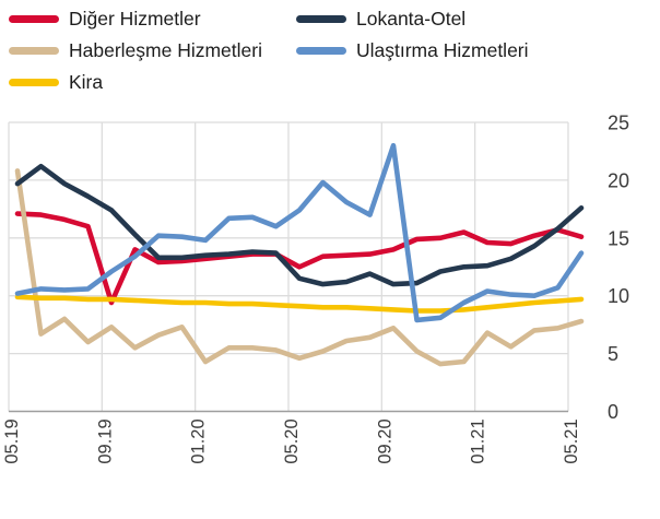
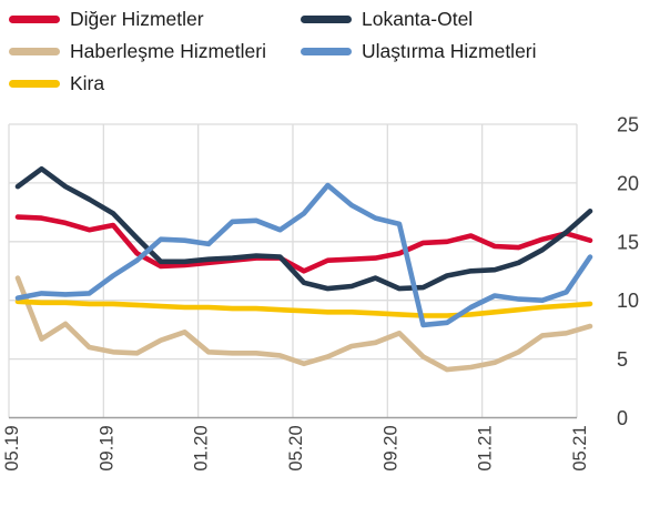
Haberleşme Hizmetleri/05.19: 20.8 -> 11.9
Diğer Hizmetler/09.19: 9.4 -> 16.4
Haberleşme Hizmetleri/09.19: 7.3 -> 5.6
Haberleşme Hizmetleri/01.20: 4.3 -> 5.6
Ulaştırma Hizmetleri/09.20: 23.0 -> 16.5
Haberleşme Hizmetleri/01.21: 6.8 -> 4.7
